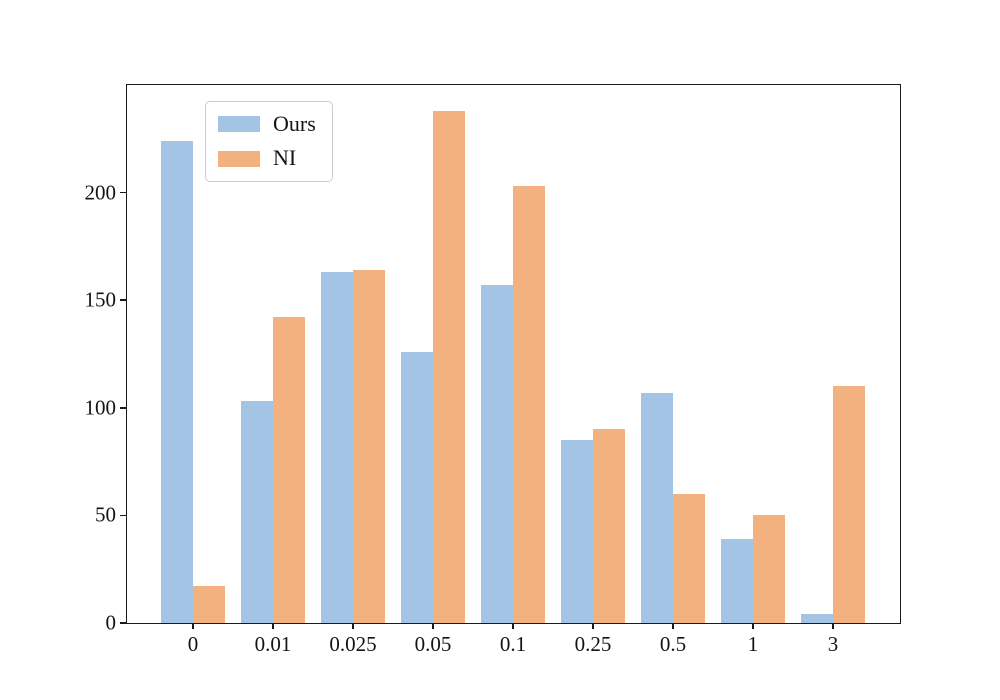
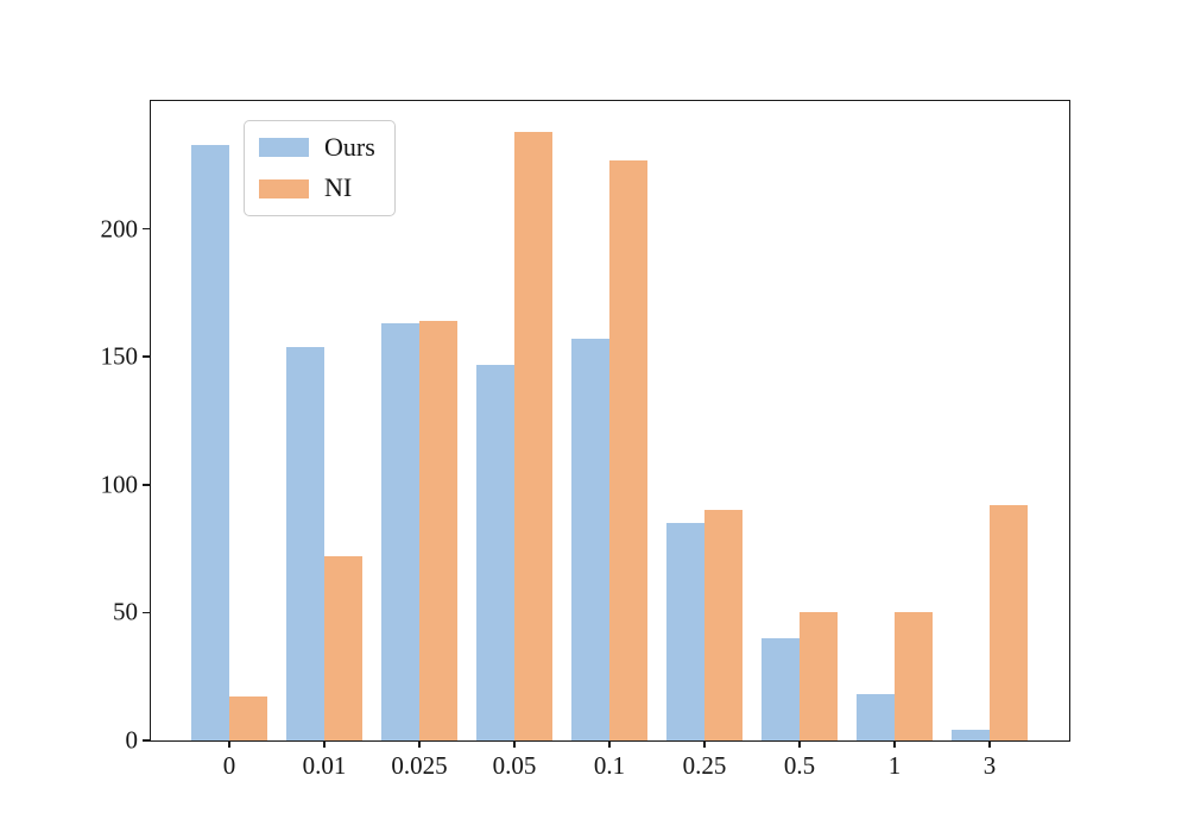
Ours/0: 224 -> 233
Ours/0.01: 103 -> 154
NI/0.01: 142 -> 72
Ours/0.05: 126 -> 147
NI/0.1: 203 -> 227
Ours/0.5: 107 -> 40
NI/0.5: 60 -> 50
Ours/1: 39 -> 18
NI/3: 110 -> 92
